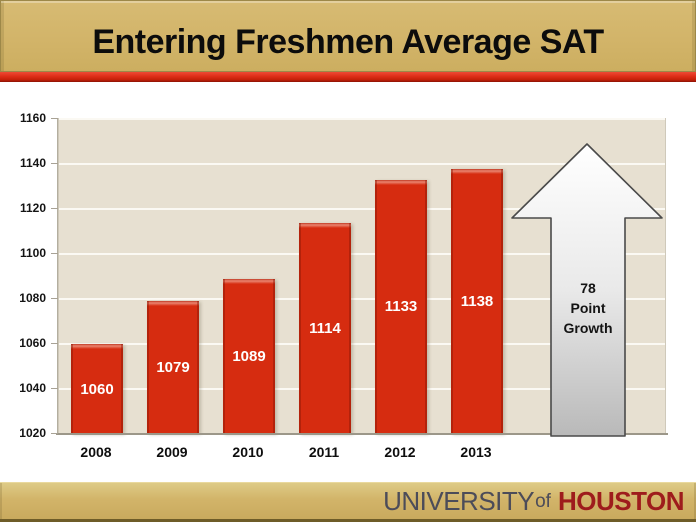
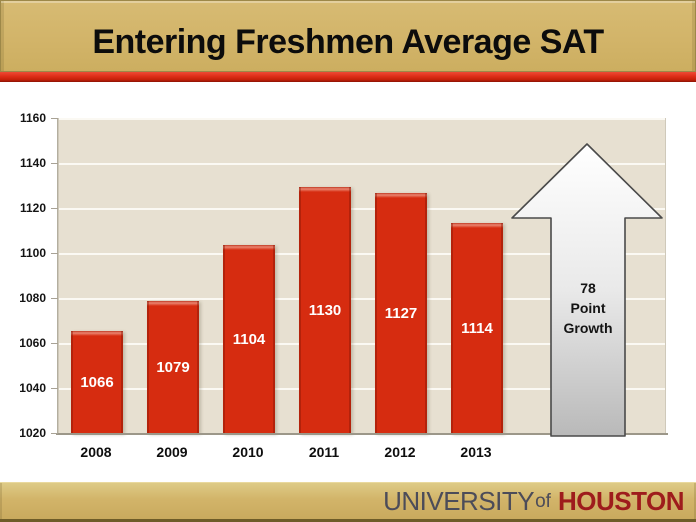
2008: 1060 -> 1066
2010: 1089 -> 1104
2011: 1114 -> 1130
2012: 1133 -> 1127
2013: 1138 -> 1114
